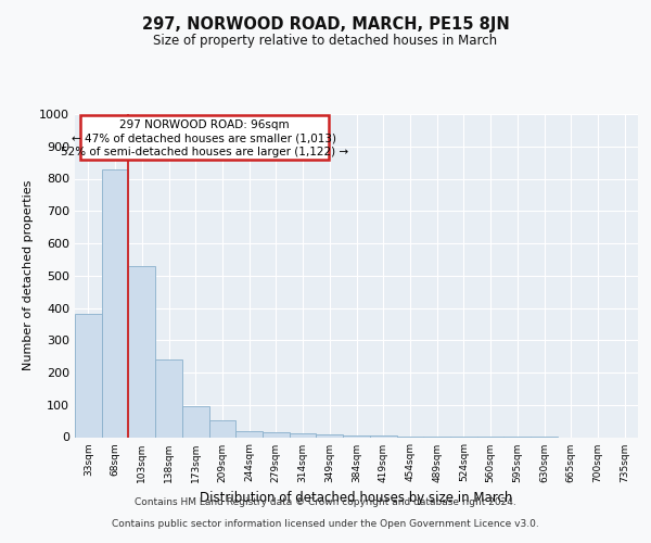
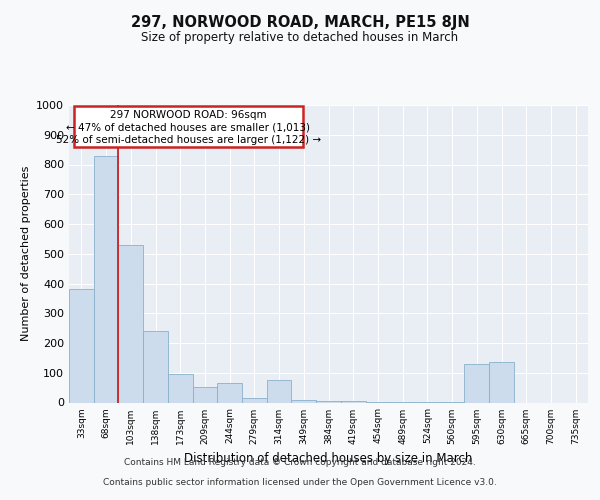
244sqm: 20 -> 65
314sqm: 12 -> 75
595sqm: 1 -> 130
630sqm: 1 -> 135
